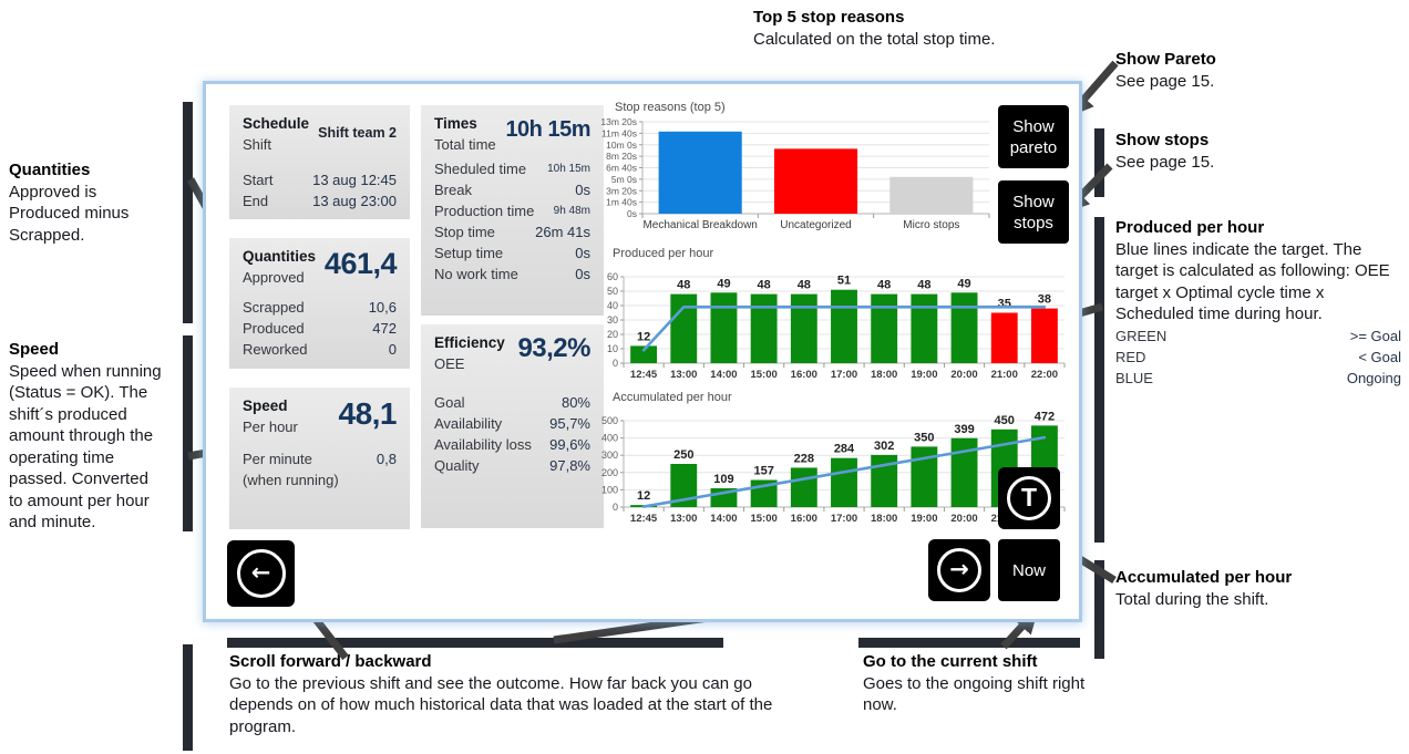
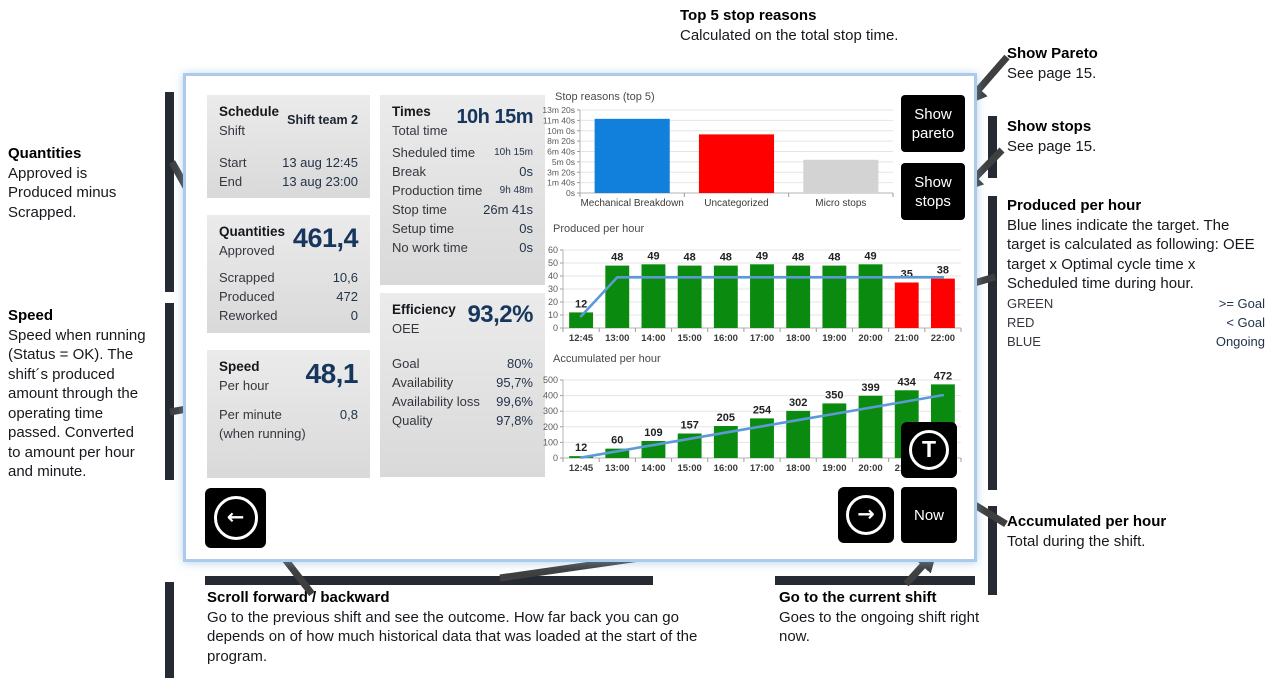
Produced per hour/17:00: 51 -> 49
Accumulated per hour/13:00: 250 -> 60
Accumulated per hour/16:00: 228 -> 205
Accumulated per hour/17:00: 284 -> 254
Accumulated per hour/21:00: 450 -> 434
